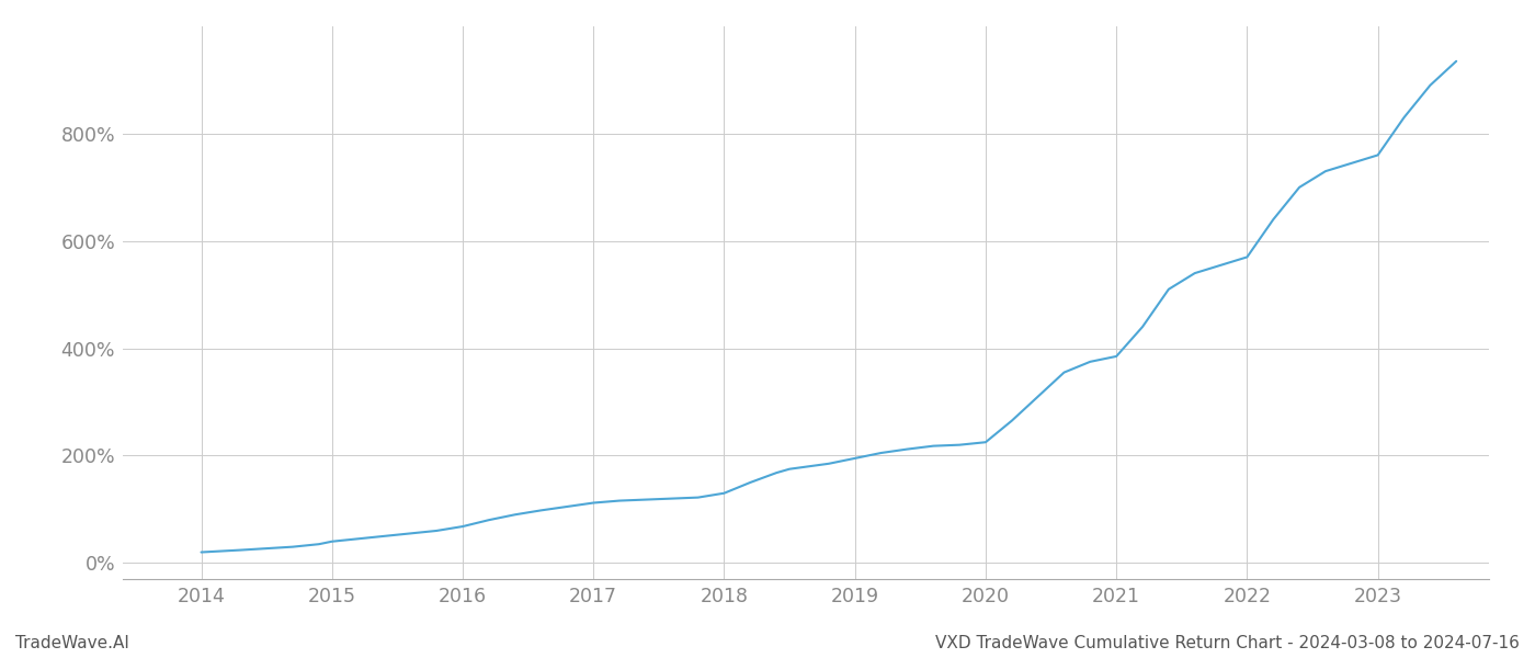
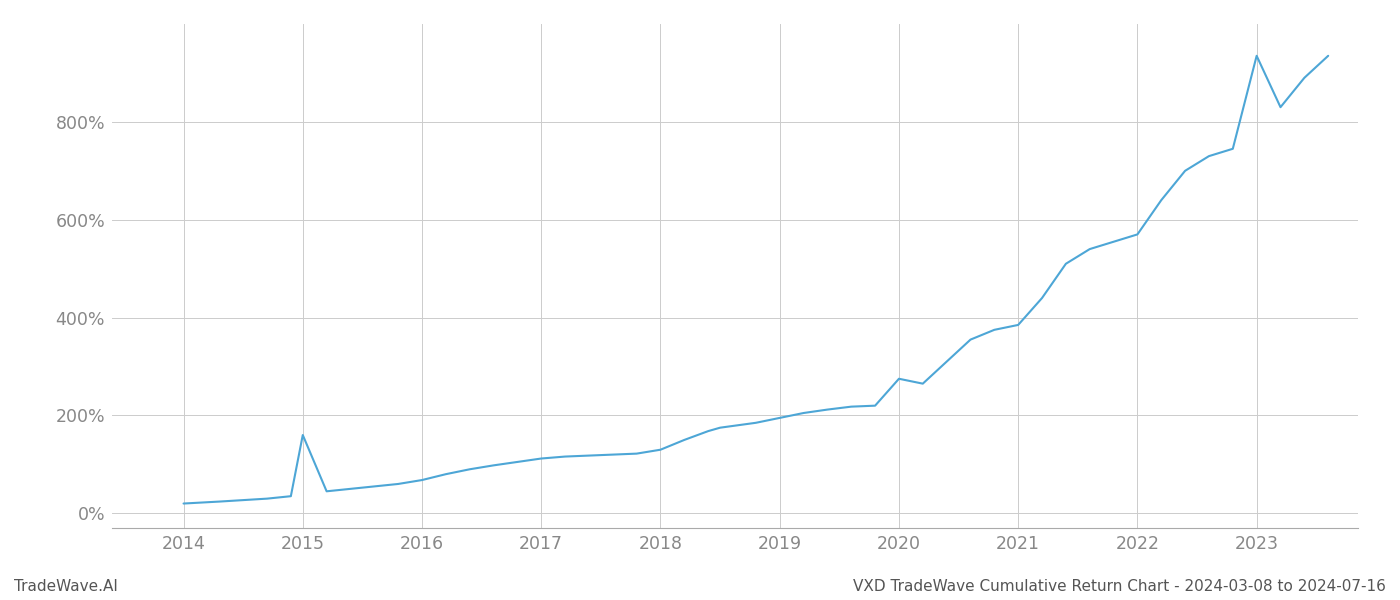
2015: 40% -> 160%
2020: 225% -> 275%
2023: 760% -> 935%
